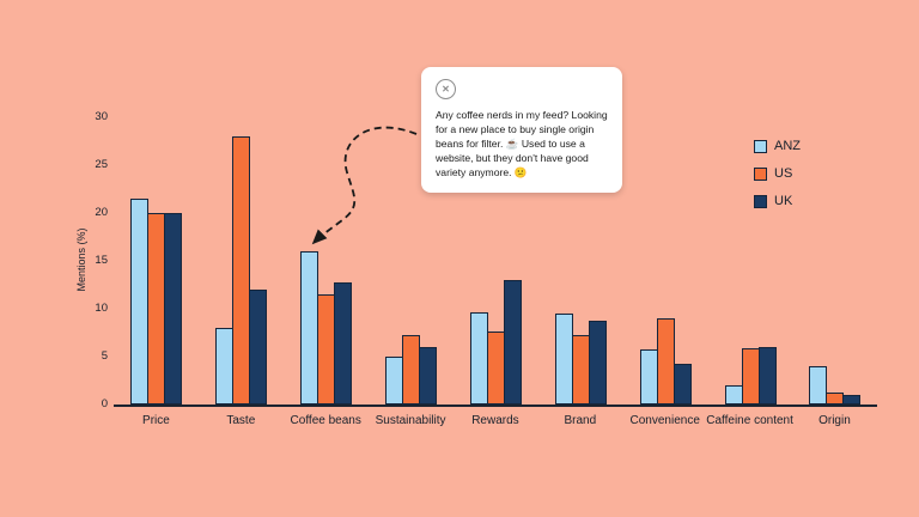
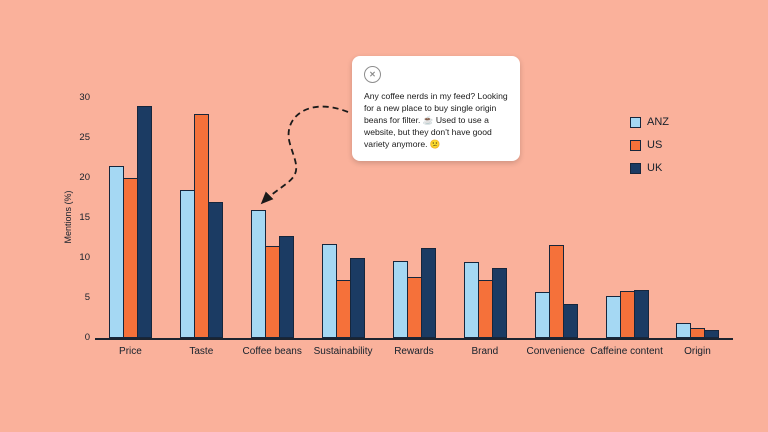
UK/Price: 20 -> 29
ANZ/Taste: 8 -> 18
UK/Taste: 12 -> 17
ANZ/Sustainability: 5 -> 12
UK/Sustainability: 6 -> 10
UK/Rewards: 13 -> 11
US/Convenience: 9 -> 12
ANZ/Caffeine content: 2 -> 5
ANZ/Origin: 4 -> 2
